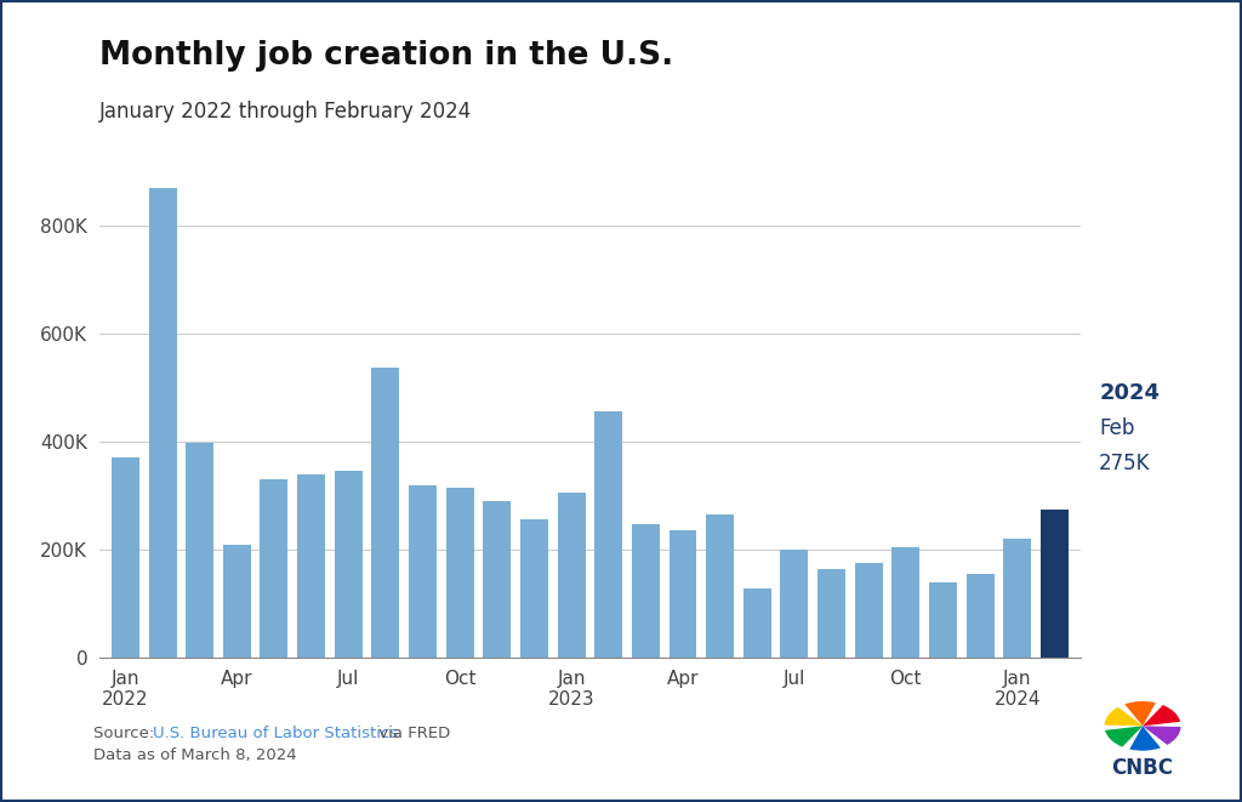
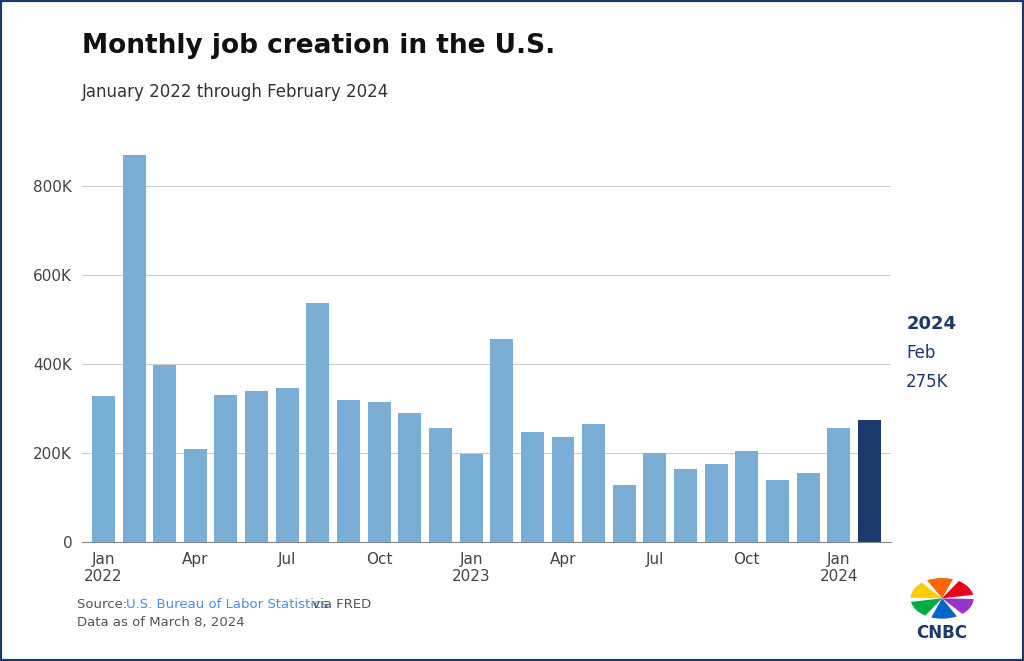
Jan 2022: 370K -> 329K
Jan 2023: 305K -> 197K
Jan 2024: 220K -> 256K
